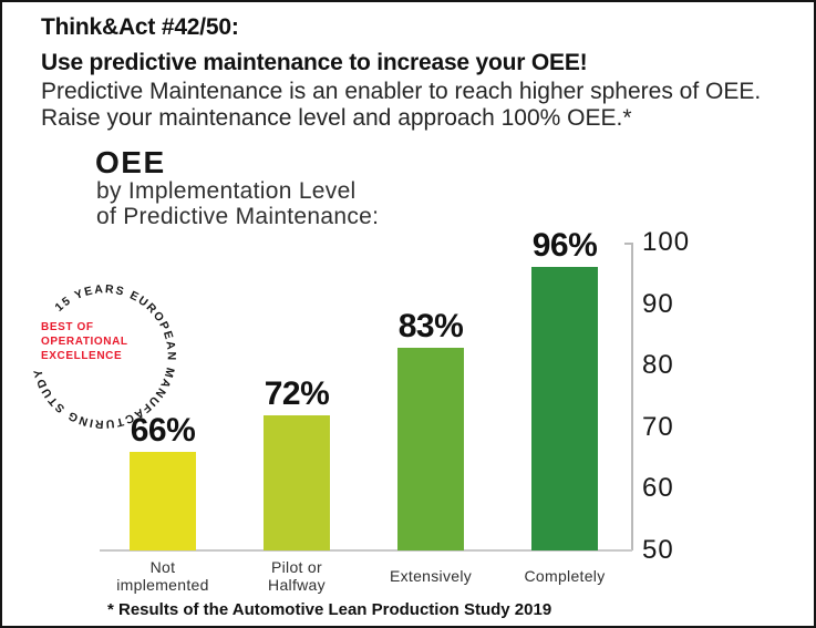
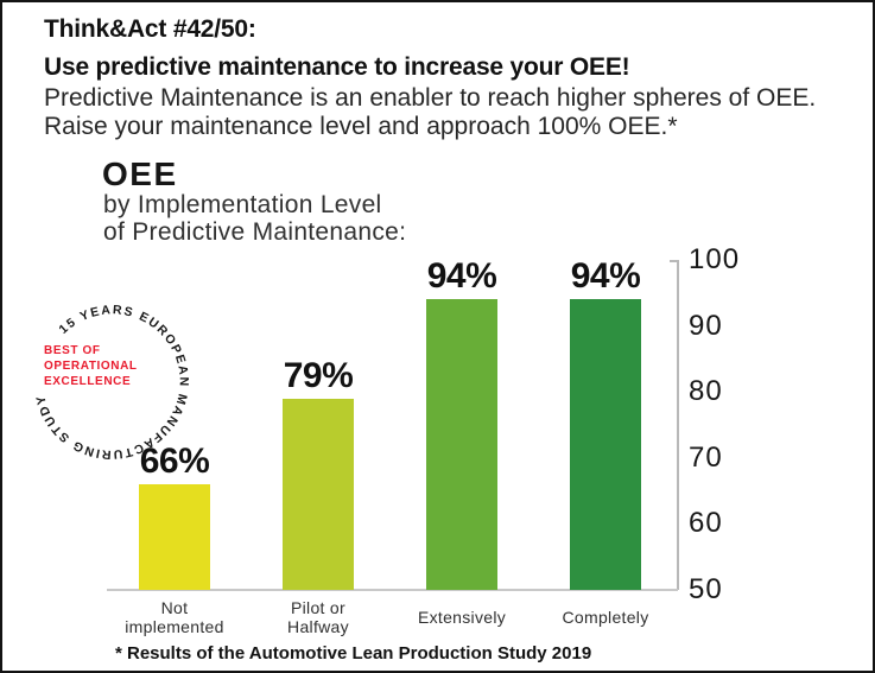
Pilot or Halfway: 72% -> 79%
Extensively: 83% -> 94%
Completely: 96% -> 94%
